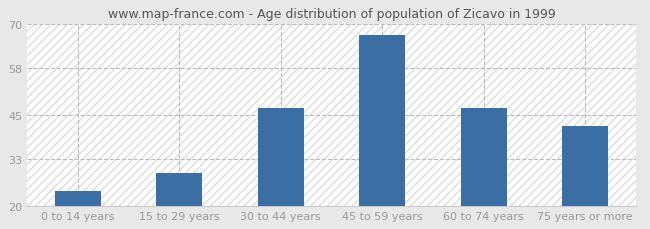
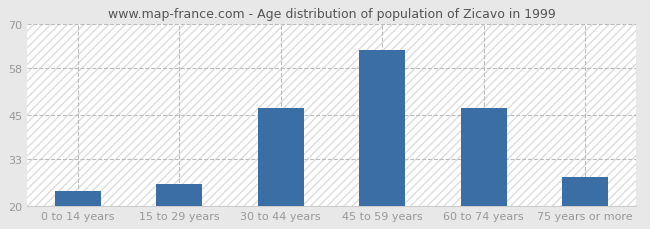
15 to 29 years: 29 -> 26
45 to 59 years: 67 -> 63
75 years or more: 42 -> 28
